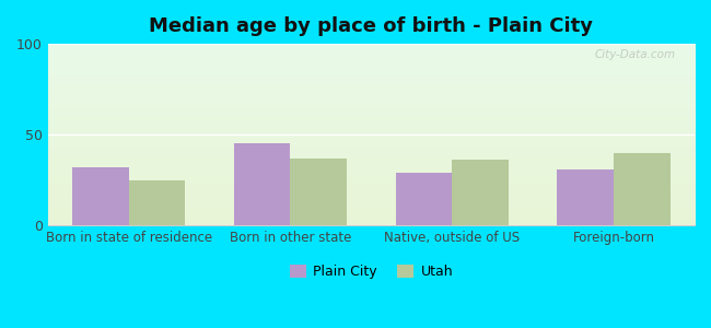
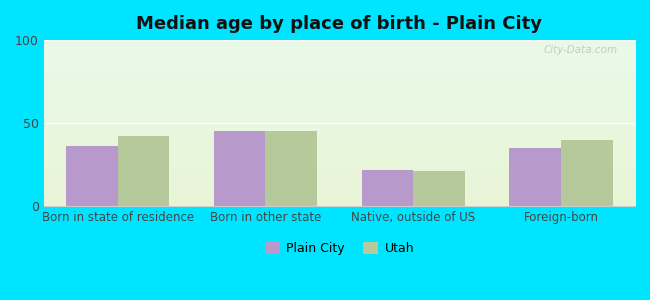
Plain City/Born in state of residence: 32 -> 36
Utah/Born in state of residence: 25 -> 42
Utah/Born in other state: 37 -> 45
Plain City/Native, outside of US: 29 -> 22
Utah/Native, outside of US: 36 -> 21
Plain City/Foreign-born: 31 -> 35
